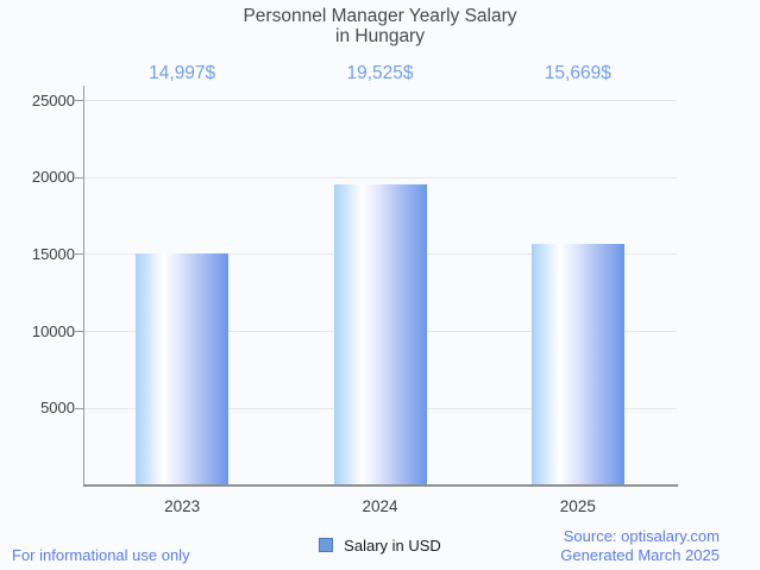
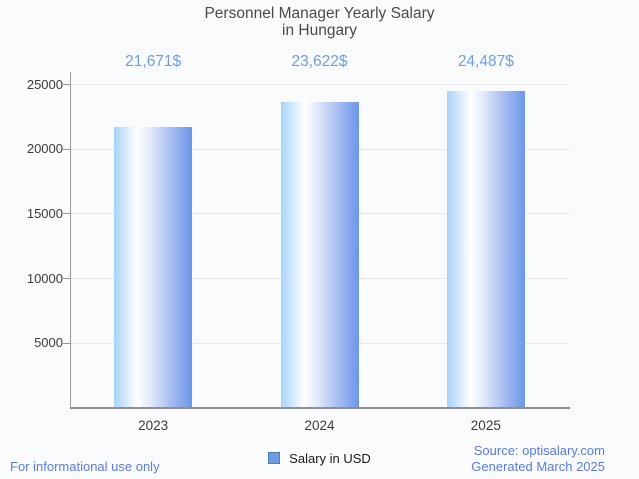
2023: 14,997 -> 21,671
2024: 19,525 -> 23,622
2025: 15,669 -> 24,487
